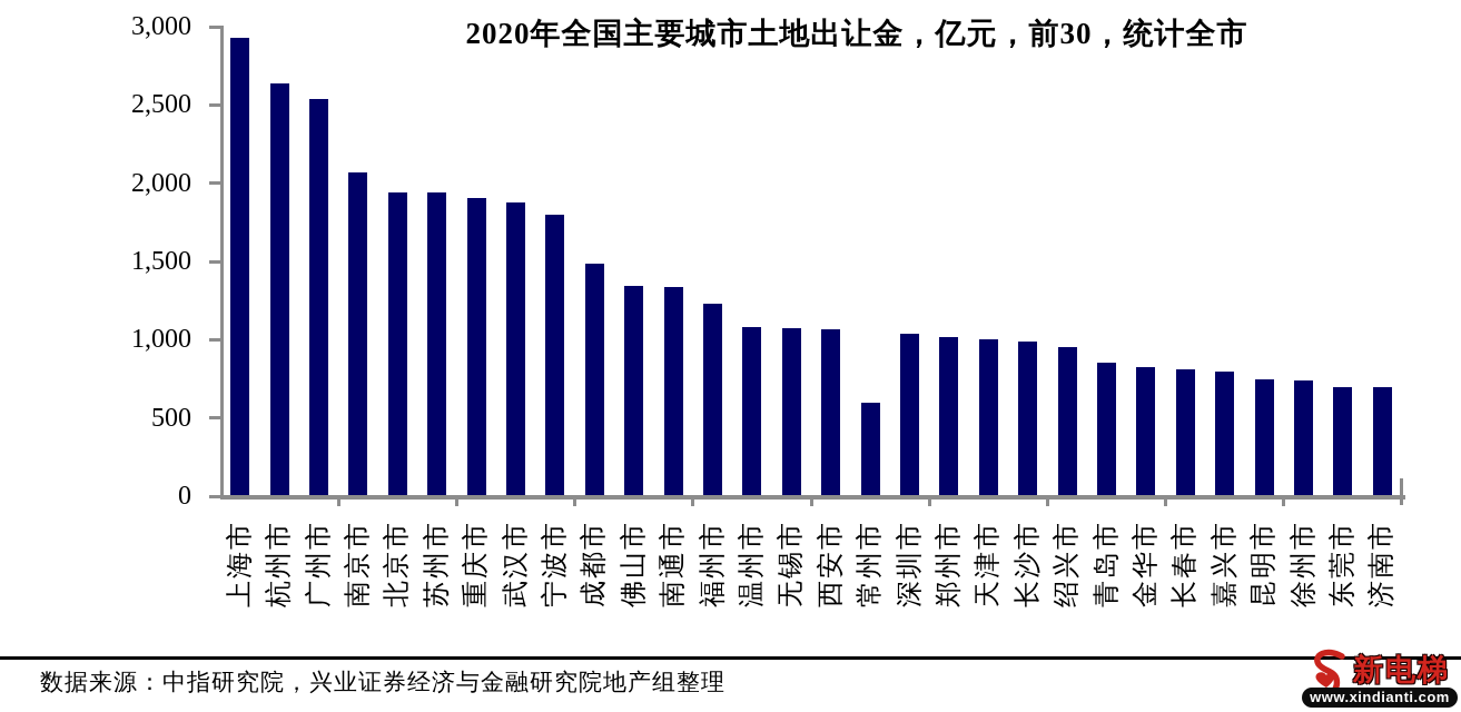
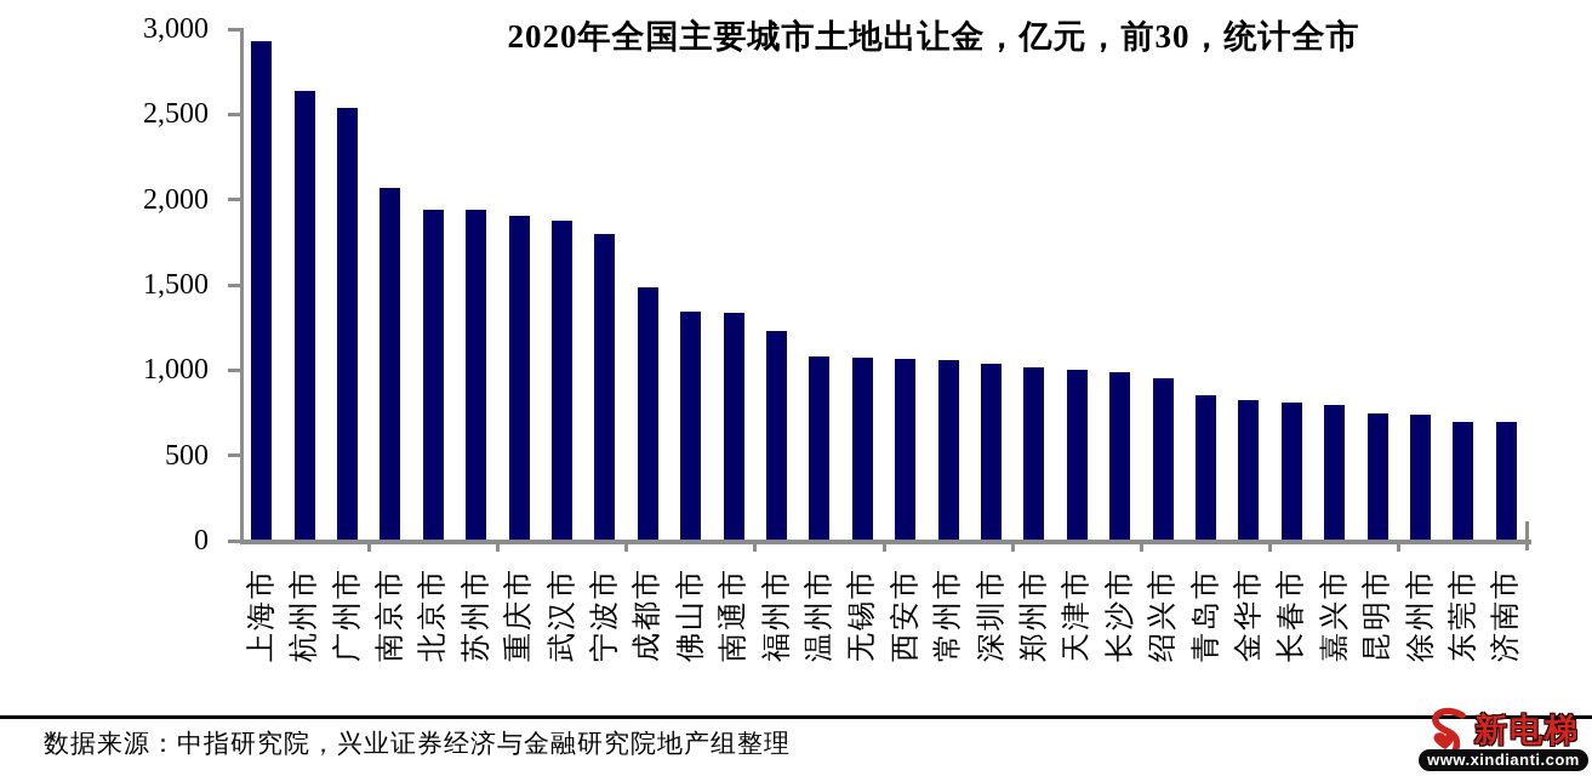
常州市: 600 -> 1060
